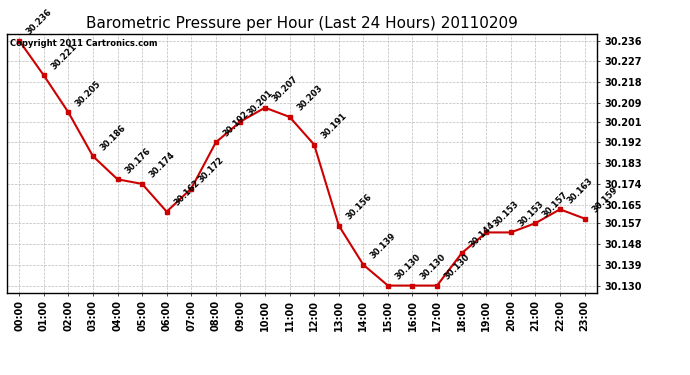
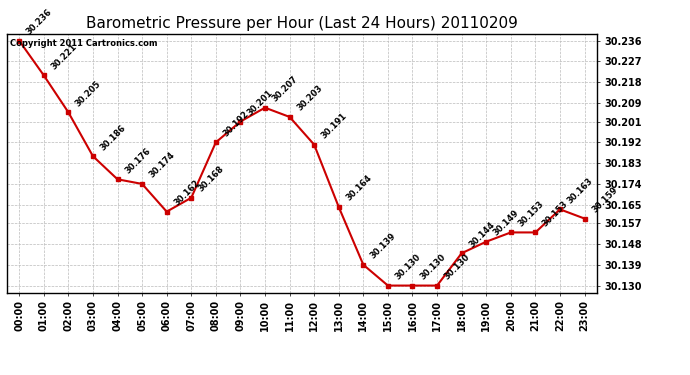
07:00: 30.172 -> 30.168
13:00: 30.156 -> 30.164
19:00: 30.153 -> 30.149
21:00: 30.157 -> 30.153
